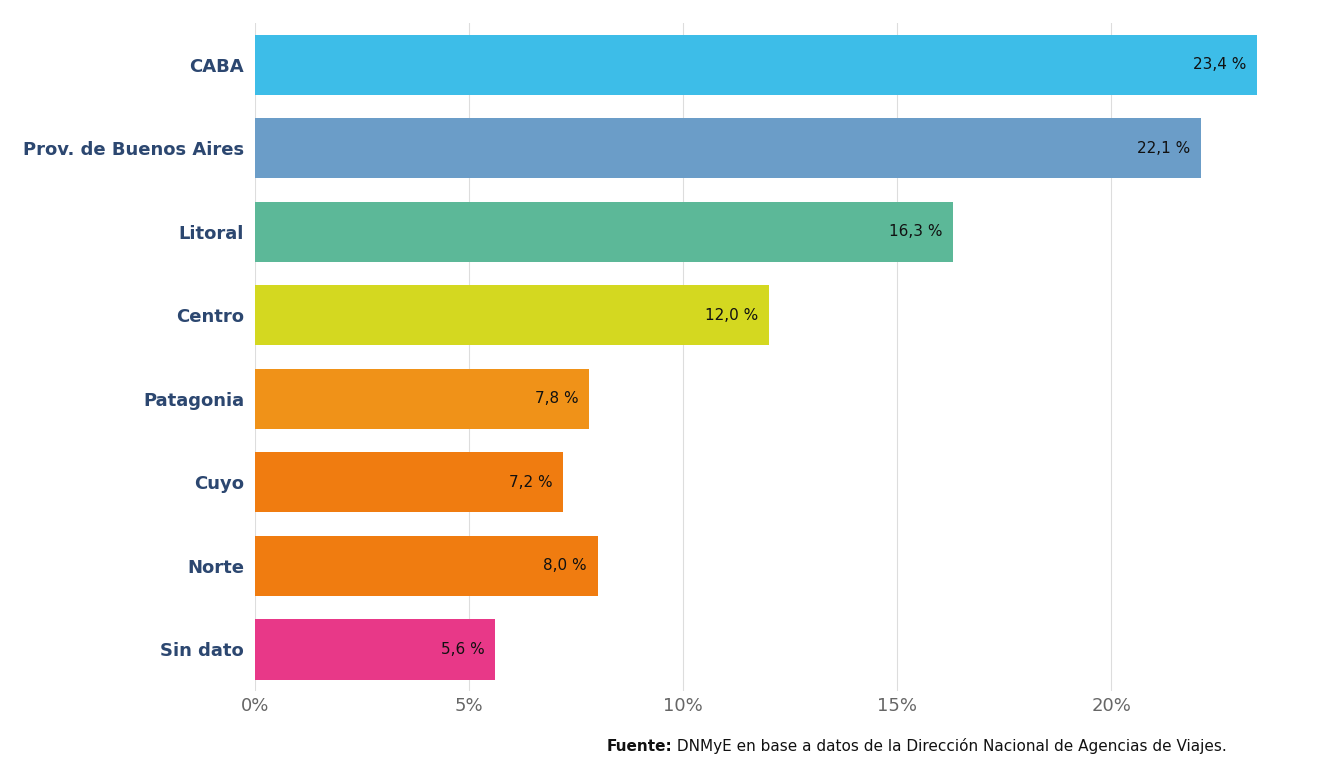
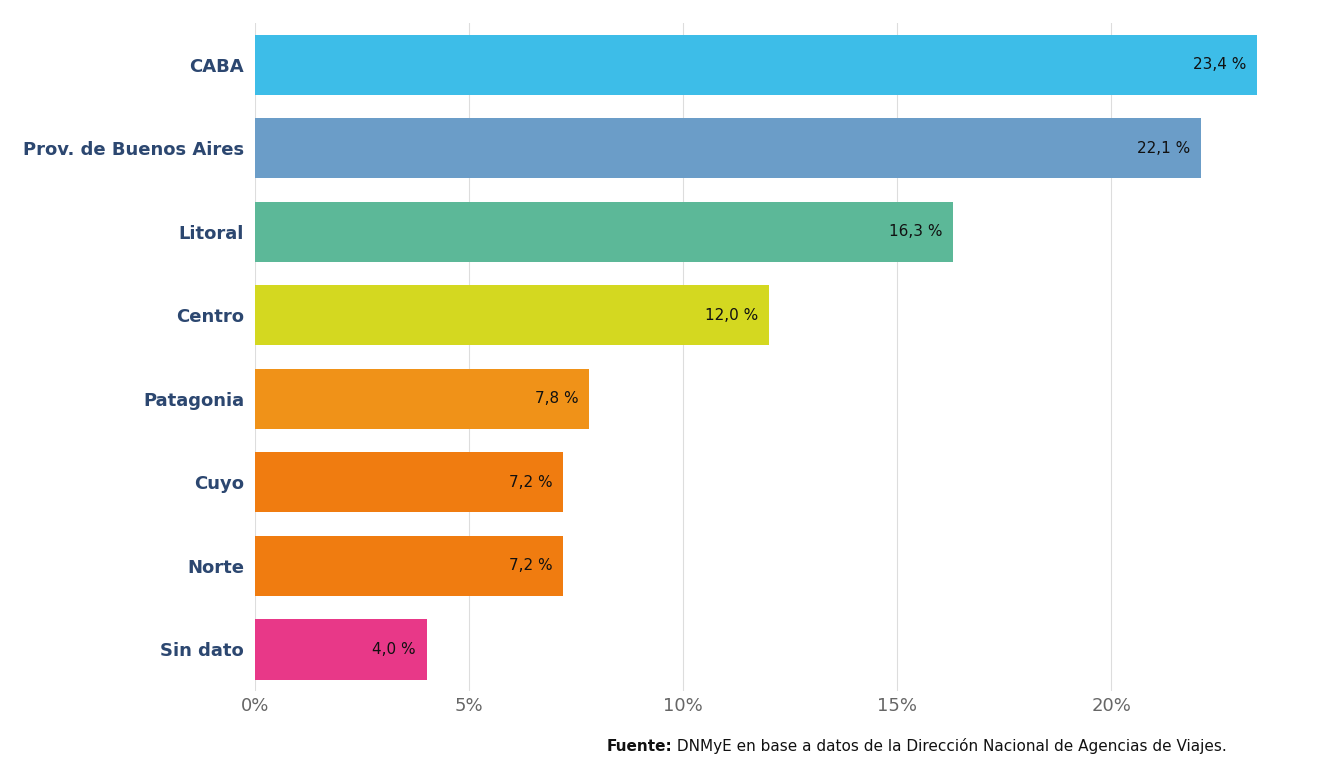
Norte: 8,0 -> 7,2
Sin dato: 5,6 -> 4,0
